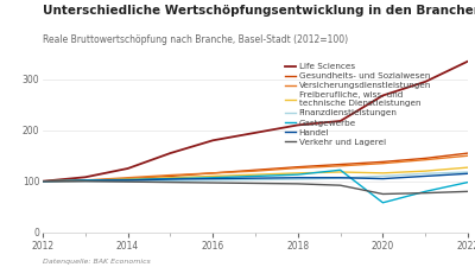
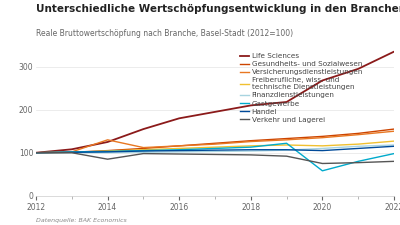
Versicherungsdienstleistungen/2014: 107 -> 130
Verkehr und Lagerei/2014: 99 -> 85
